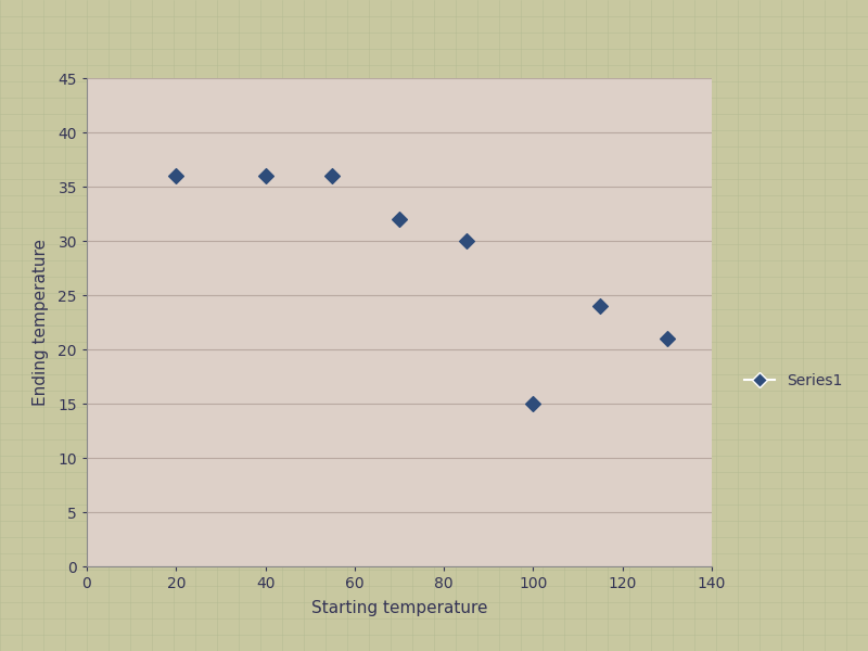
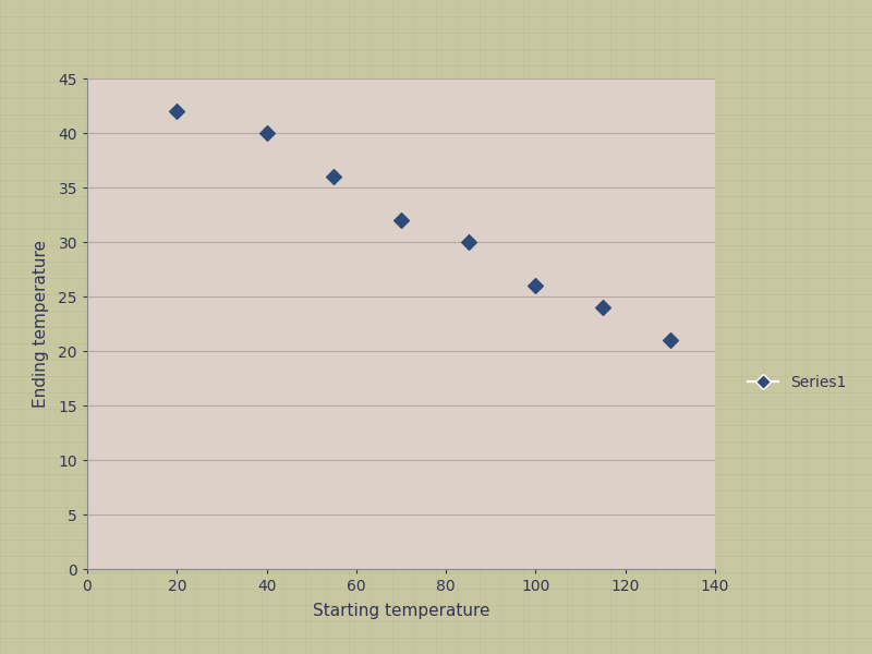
20: 36 -> 42
40: 36 -> 40
100: 15 -> 26
